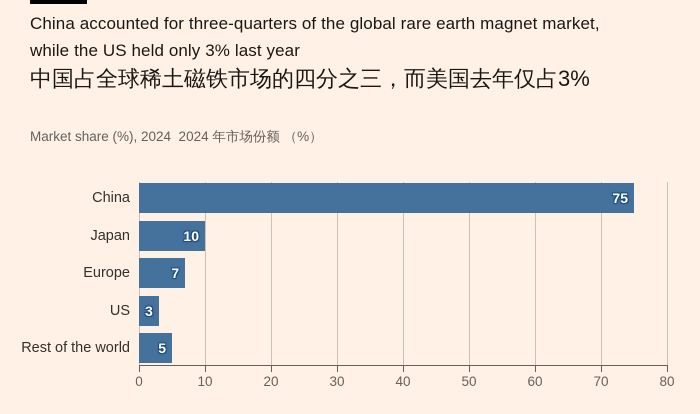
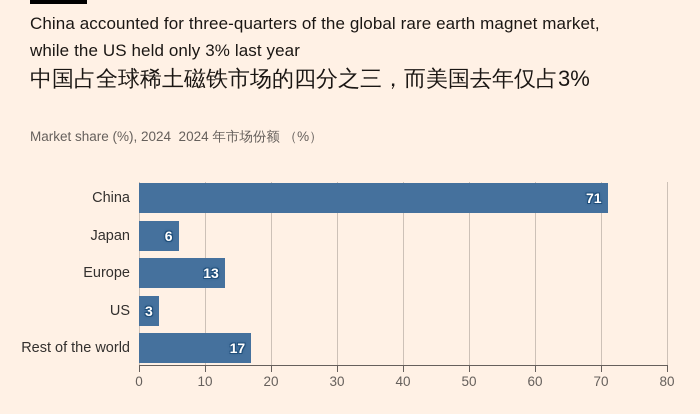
China: 75 -> 71
Japan: 10 -> 6
Europe: 7 -> 13
Rest of the world: 5 -> 17
